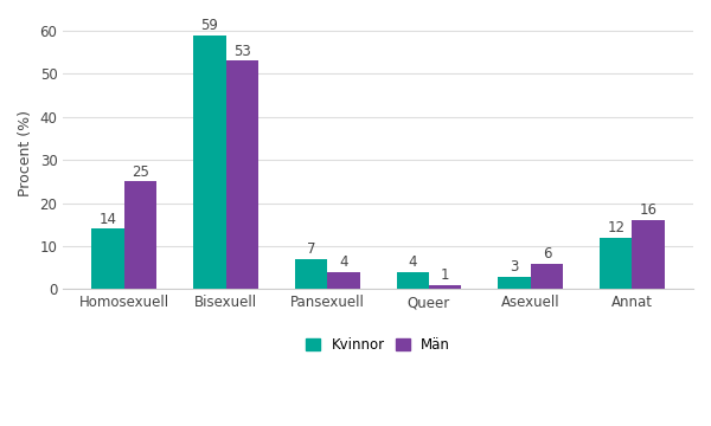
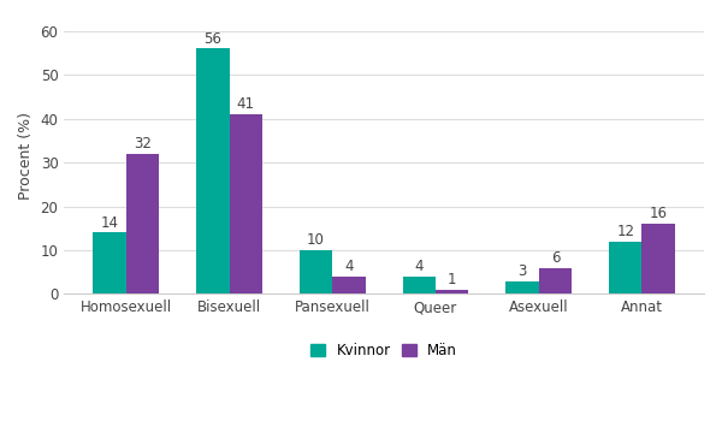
Män/Homosexuell: 25 -> 32
Kvinnor/Bisexuell: 59 -> 56
Män/Bisexuell: 53 -> 41
Kvinnor/Pansexuell: 7 -> 10
